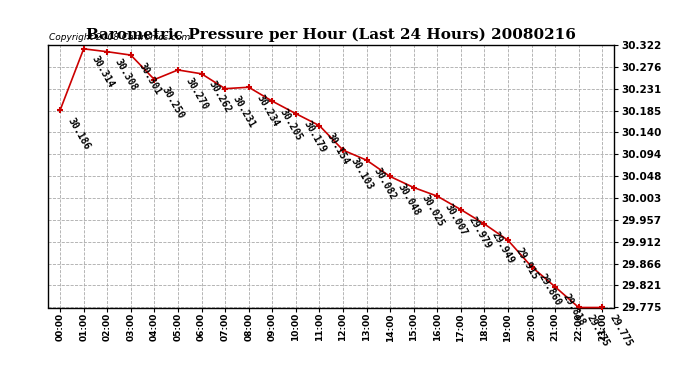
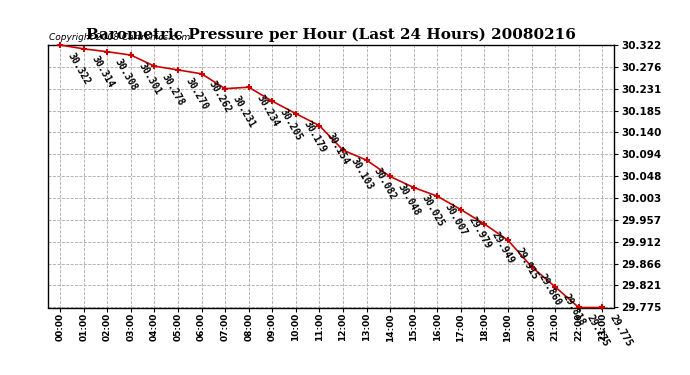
00:00: 30.186 -> 30.322
04:00: 30.250 -> 30.278
